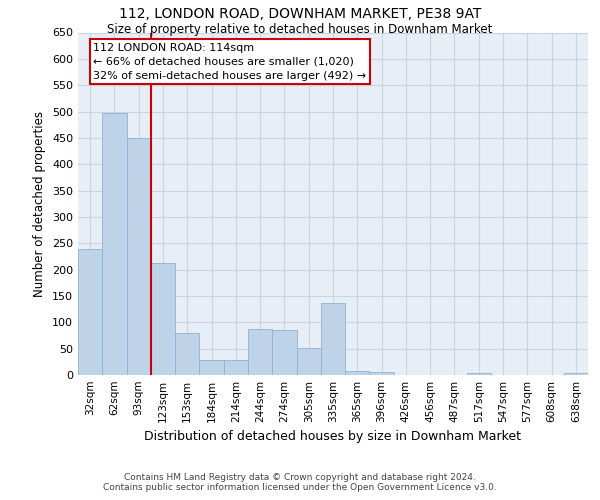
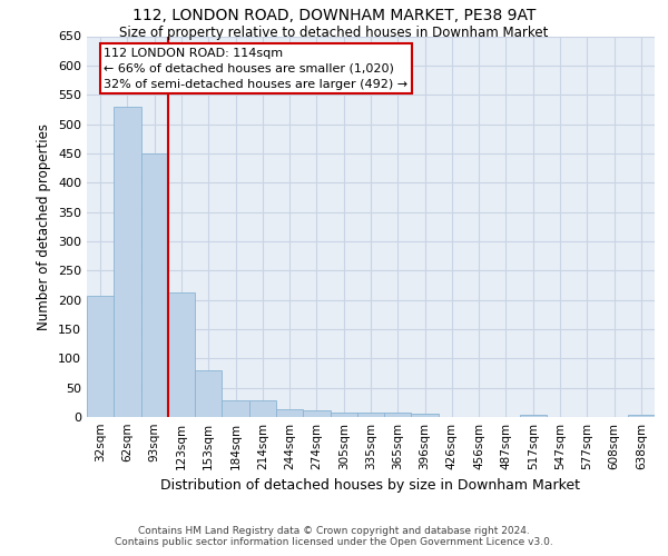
32sqm: 240 -> 207
62sqm: 498 -> 530
244sqm: 88 -> 14
274sqm: 86 -> 11
305sqm: 52 -> 8
335sqm: 136 -> 8
